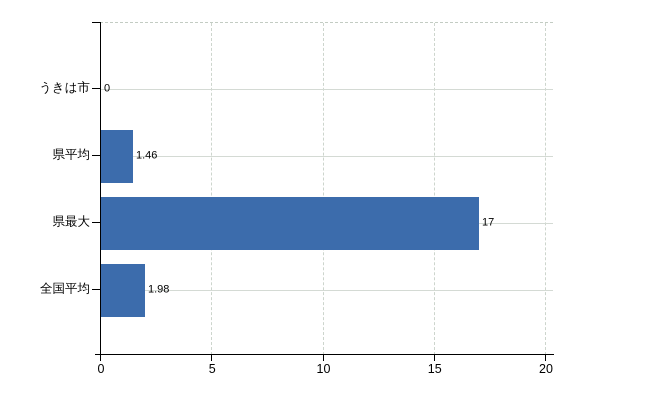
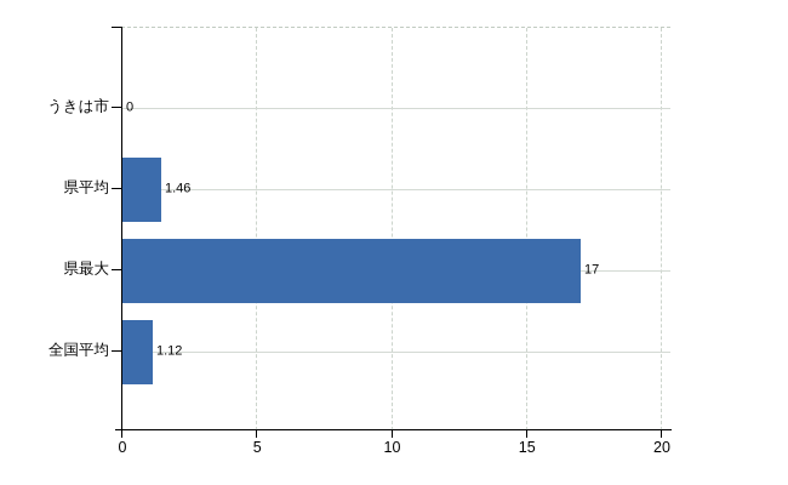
全国平均: 1.98 -> 1.12
